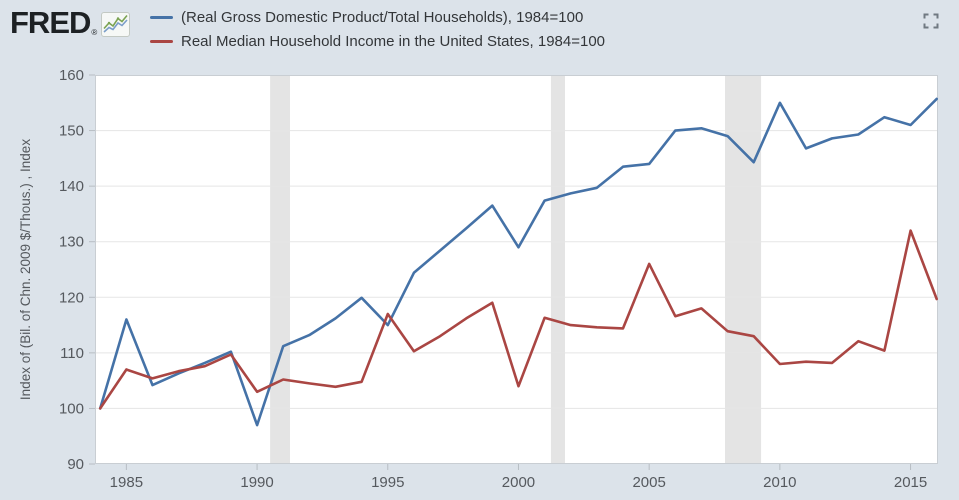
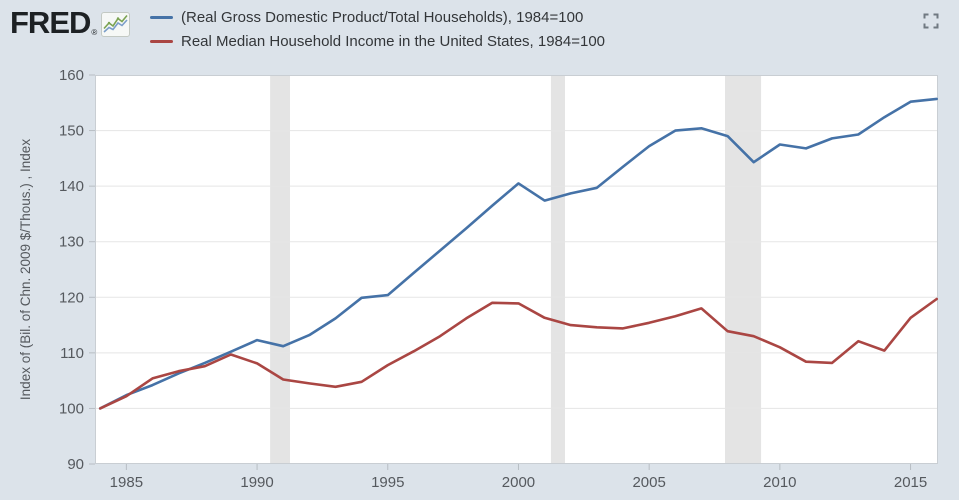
(Real Gross Domestic Product/Total Households), 1984=100/1985: 116 -> 102
Real Median Household Income in the United States, 1984=100/1985: 107 -> 102
(Real Gross Domestic Product/Total Households), 1984=100/1990: 97 -> 112
Real Median Household Income in the United States, 1984=100/1990: 103 -> 108
(Real Gross Domestic Product/Total Households), 1984=100/1995: 115 -> 120
Real Median Household Income in the United States, 1984=100/1995: 117 -> 108
(Real Gross Domestic Product/Total Households), 1984=100/2000: 129 -> 140
Real Median Household Income in the United States, 1984=100/2000: 104 -> 119
(Real Gross Domestic Product/Total Households), 1984=100/2005: 144 -> 147
Real Median Household Income in the United States, 1984=100/2005: 126 -> 115
(Real Gross Domestic Product/Total Households), 1984=100/2010: 155 -> 148
Real Median Household Income in the United States, 1984=100/2010: 108 -> 111
(Real Gross Domestic Product/Total Households), 1984=100/2015: 151 -> 155
Real Median Household Income in the United States, 1984=100/2015: 132 -> 116
